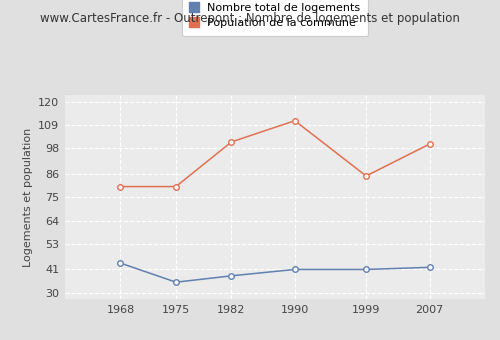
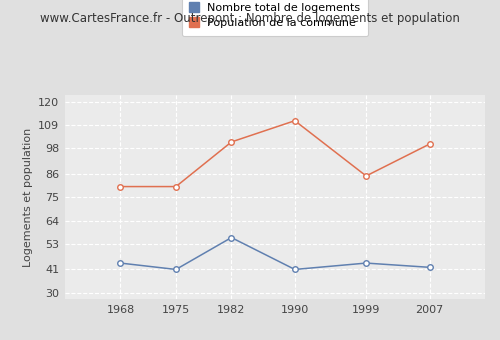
Nombre total de logements/1975: 35 -> 41
Nombre total de logements/1982: 38 -> 56
Nombre total de logements/1999: 41 -> 44
